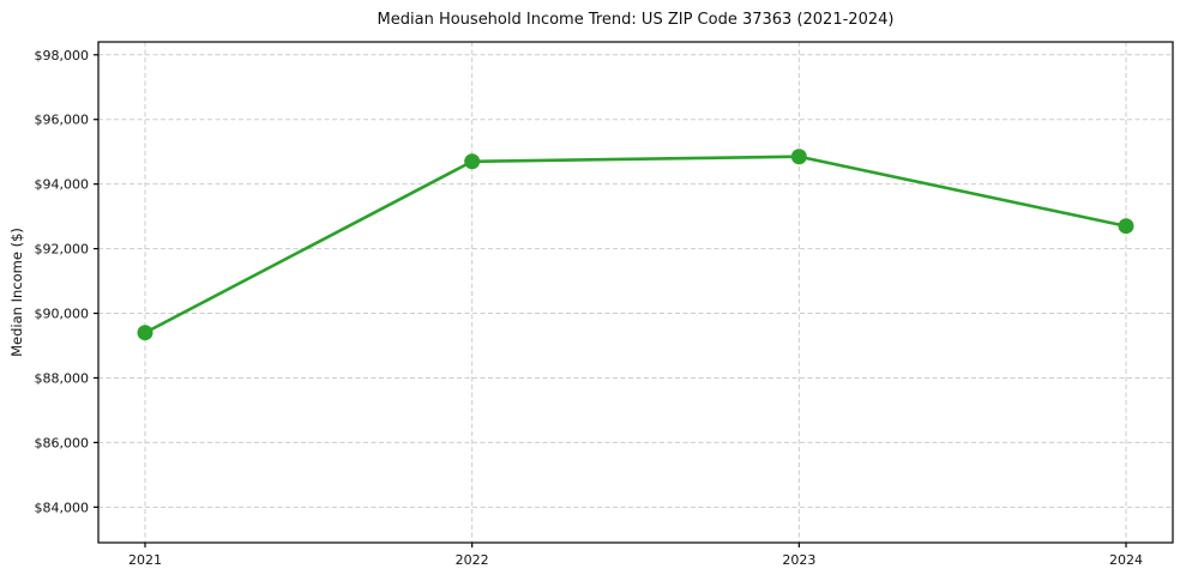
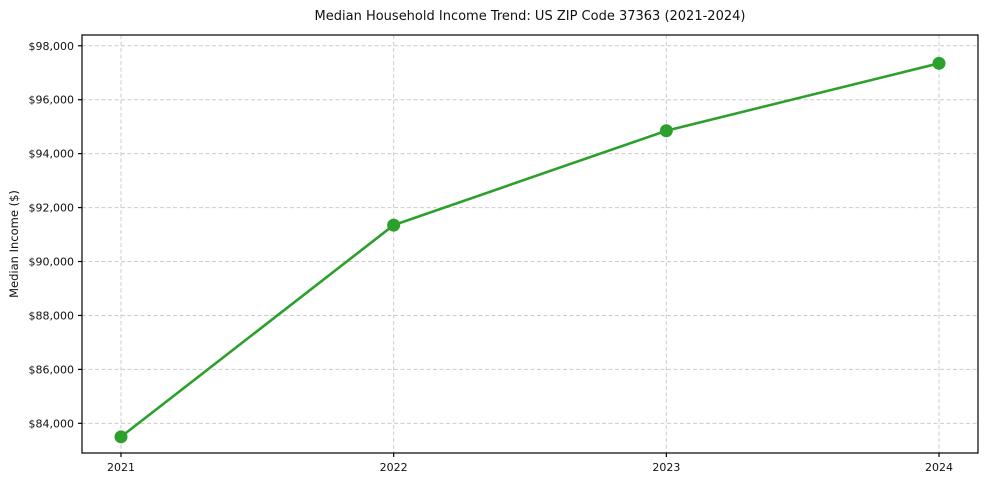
2021: $89400 -> $83500
2022: $94700 -> $91400
2024: $92700 -> $97400
